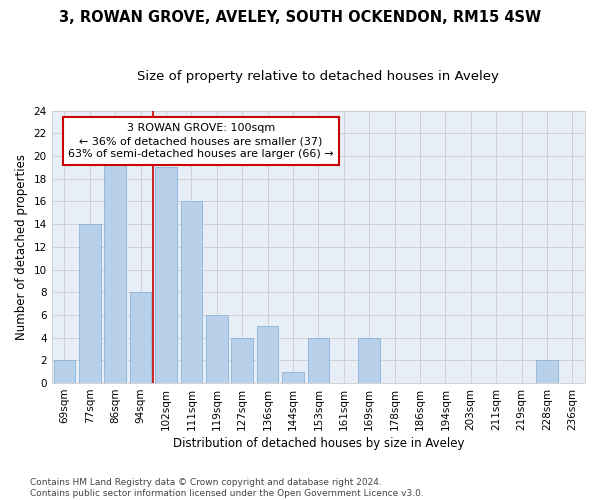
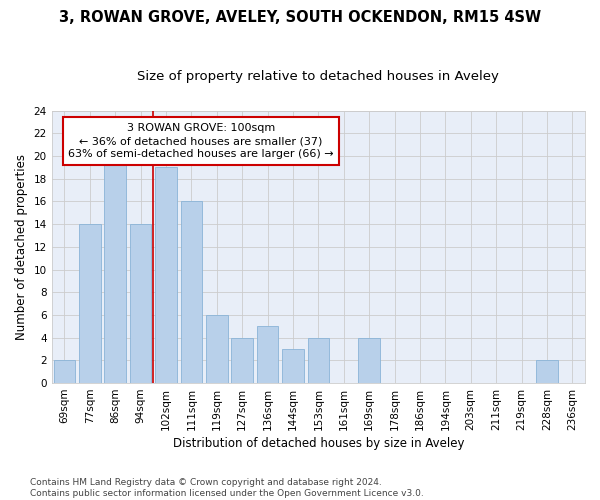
94sqm: 8 -> 14
144sqm: 1 -> 3
